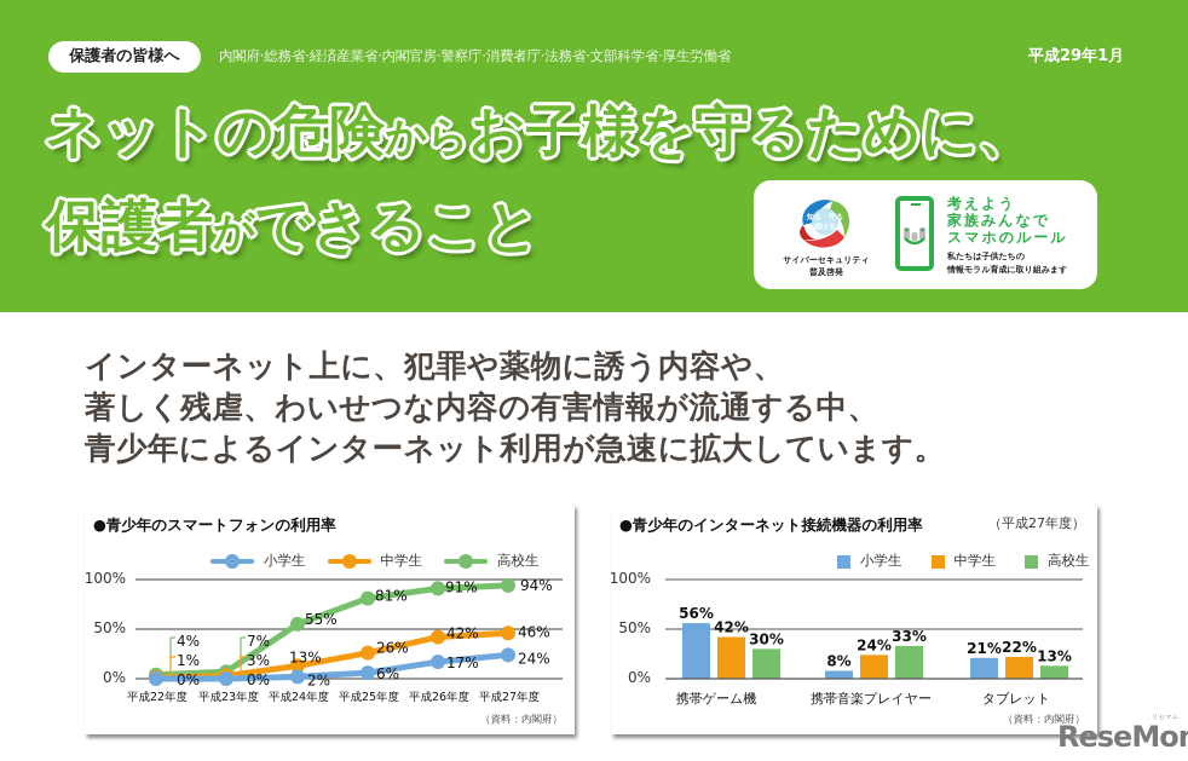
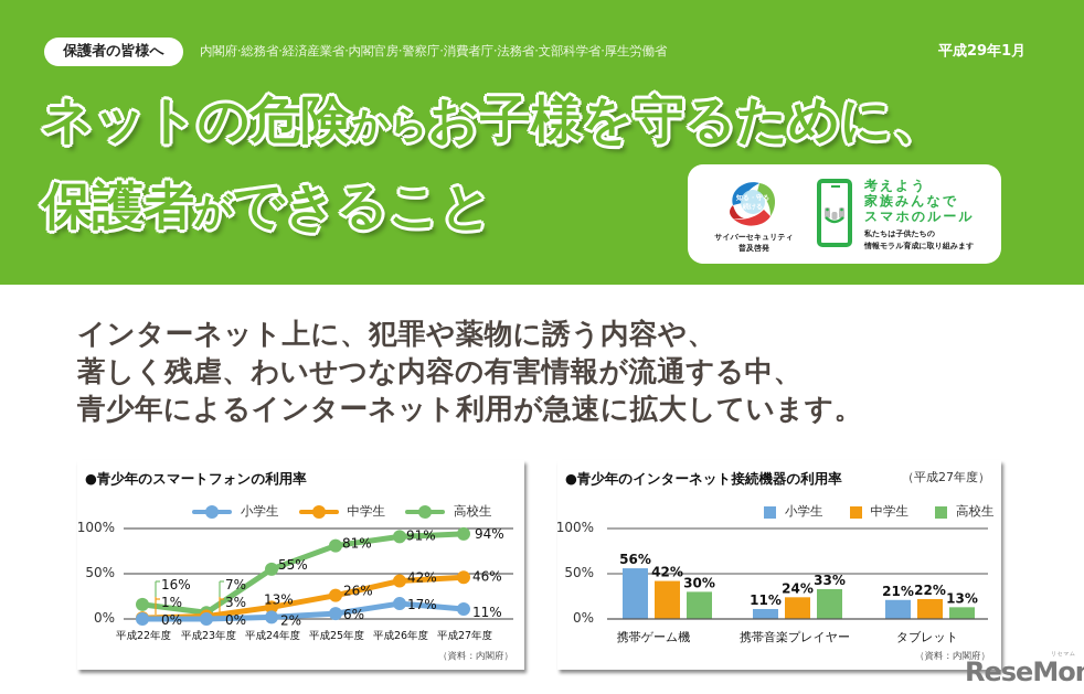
●青少年のスマートフォンの利用率/高校生/平成22年度: 4% -> 16%
●青少年のスマートフォンの利用率/小学生/平成27年度: 24% -> 11%
●青少年のインターネット接続機器の利用率/小学生/携帯音楽プレイヤー: 8% -> 11%
